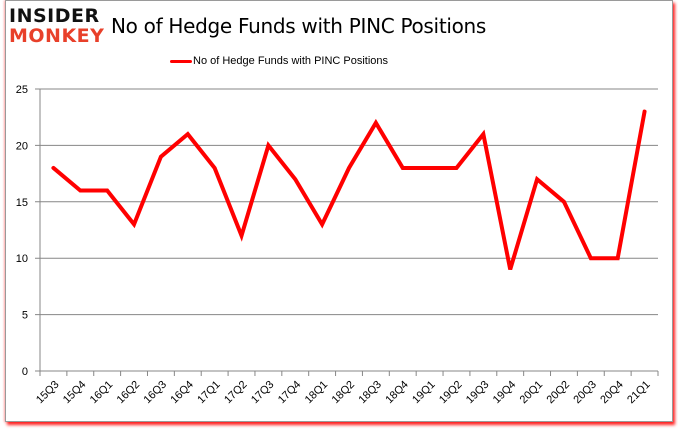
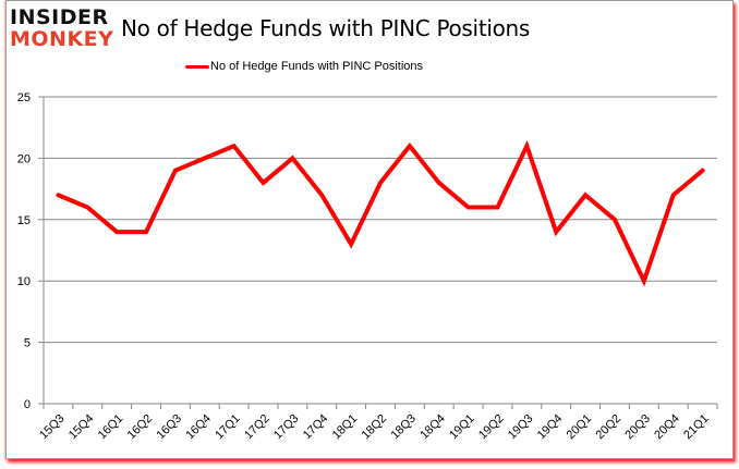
15Q3: 18 -> 17
16Q1: 16 -> 14
16Q2: 13 -> 14
16Q4: 21 -> 20
17Q1: 18 -> 21
17Q2: 12 -> 18
18Q3: 22 -> 21
19Q1: 18 -> 16
19Q2: 18 -> 16
19Q4: 9 -> 14
20Q4: 10 -> 17
21Q1: 23 -> 19
